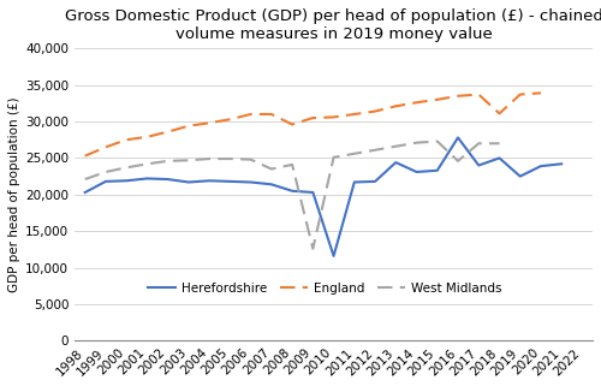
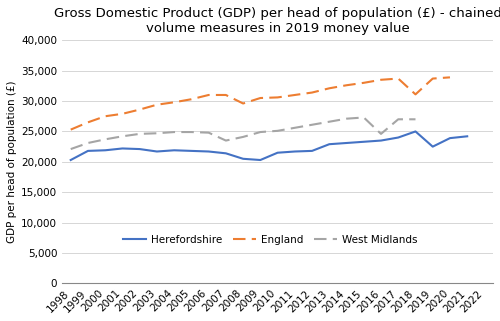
West Midlands/2009: 12,600 -> 24,900
Herefordshire/2010: 11,600 -> 21,500
Herefordshire/2013: 24,400 -> 22,900
Herefordshire/2016: 27,800 -> 23,500
